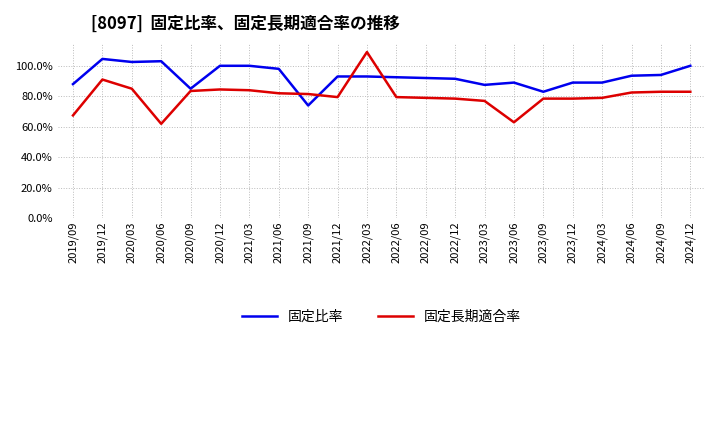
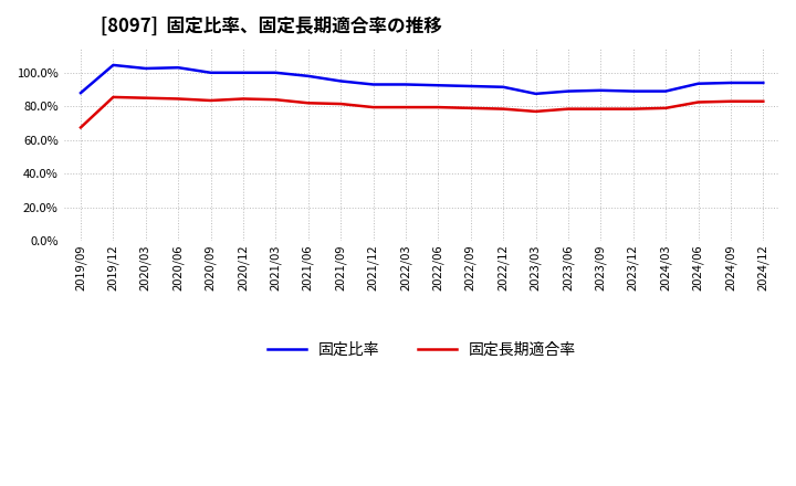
固定長期適合率/2019/12: 91% -> 86%
固定長期適合率/2020/06: 62% -> 84%
固定比率/2020/09: 85% -> 100%
固定比率/2021/09: 74% -> 95%
固定長期適合率/2022/03: 109% -> 80%
固定長期適合率/2023/06: 63% -> 78%
固定比率/2023/09: 83% -> 90%
固定比率/2024/12: 100% -> 94%
